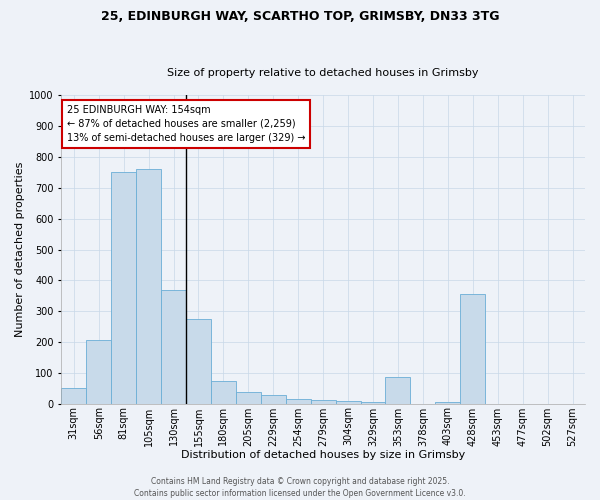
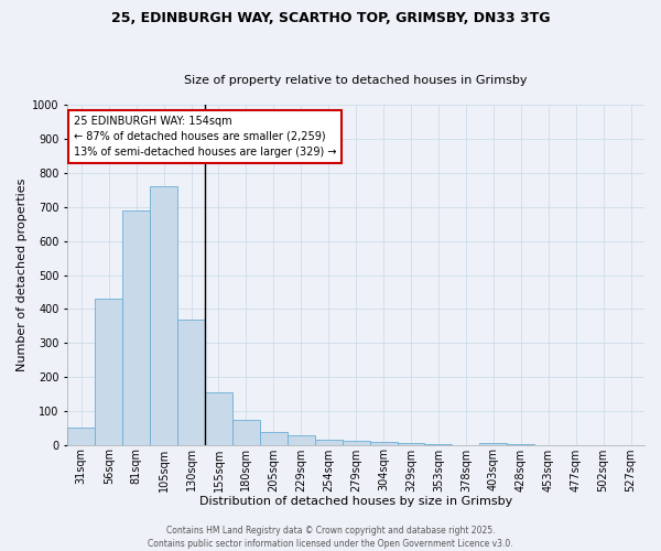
56sqm: 205 -> 430
81sqm: 750 -> 690
155sqm: 275 -> 155
353sqm: 85 -> 2
428sqm: 355 -> 2
